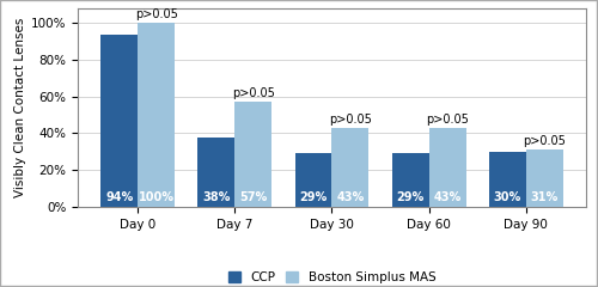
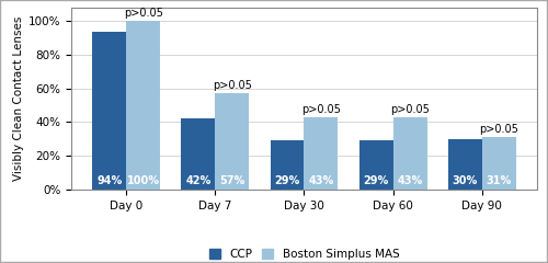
CCP/Day 7: 38% -> 42%
